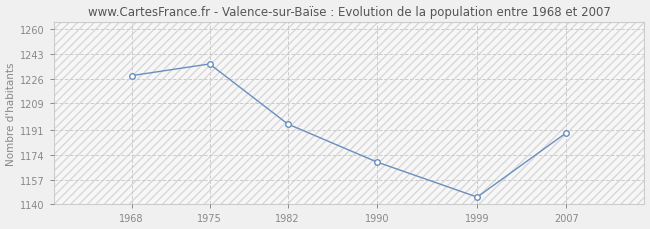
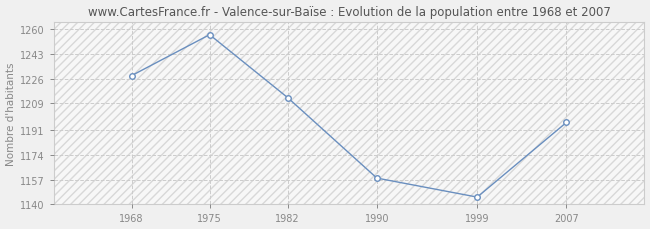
1975: 1236 -> 1256
1982: 1195 -> 1213
1990: 1169 -> 1158
2007: 1189 -> 1196
